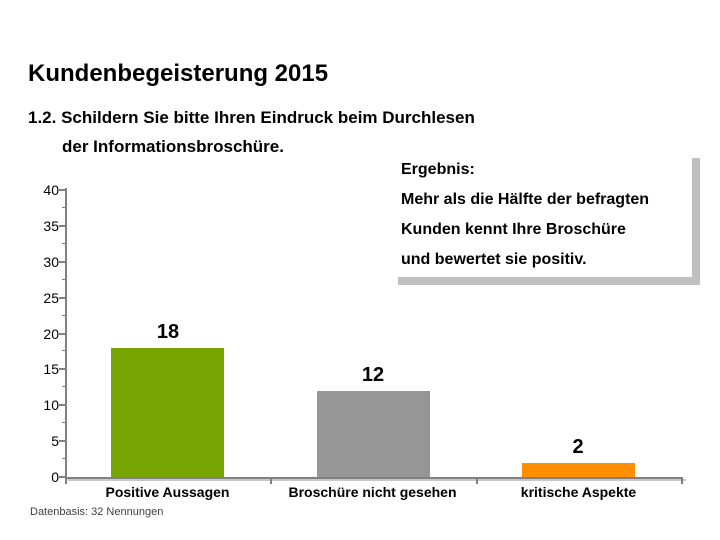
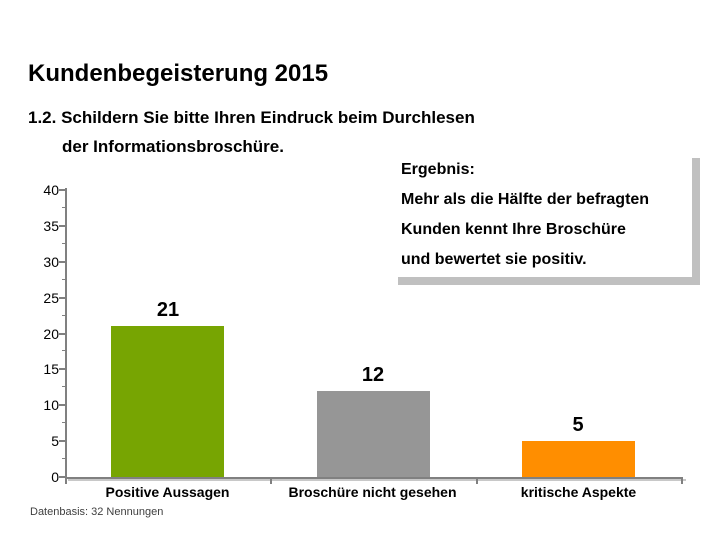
Positive Aussagen: 18 -> 21
kritische Aspekte: 2 -> 5
